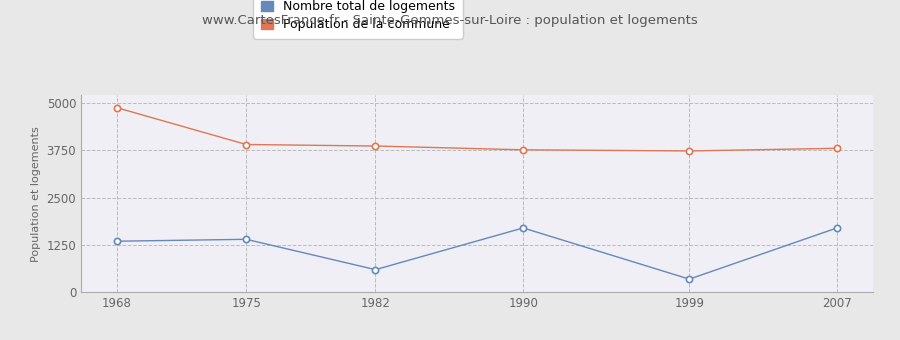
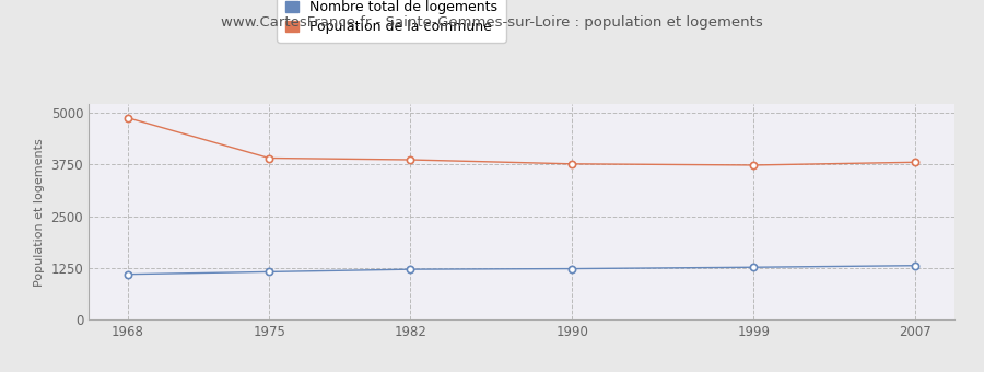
Nombre total de logements/1968: 1350 -> 1100
Nombre total de logements/1975: 1400 -> 1160
Nombre total de logements/1982: 600 -> 1220
Nombre total de logements/1990: 1700 -> 1240
Nombre total de logements/1999: 350 -> 1270
Nombre total de logements/2007: 1700 -> 1310
